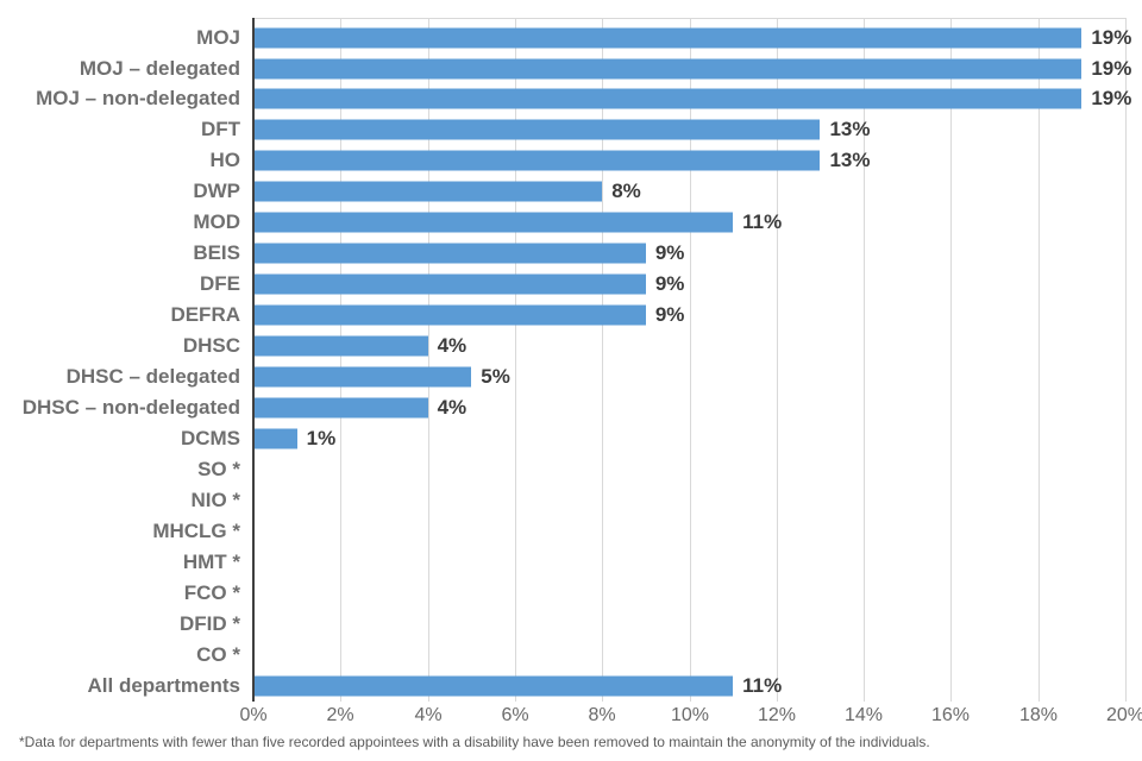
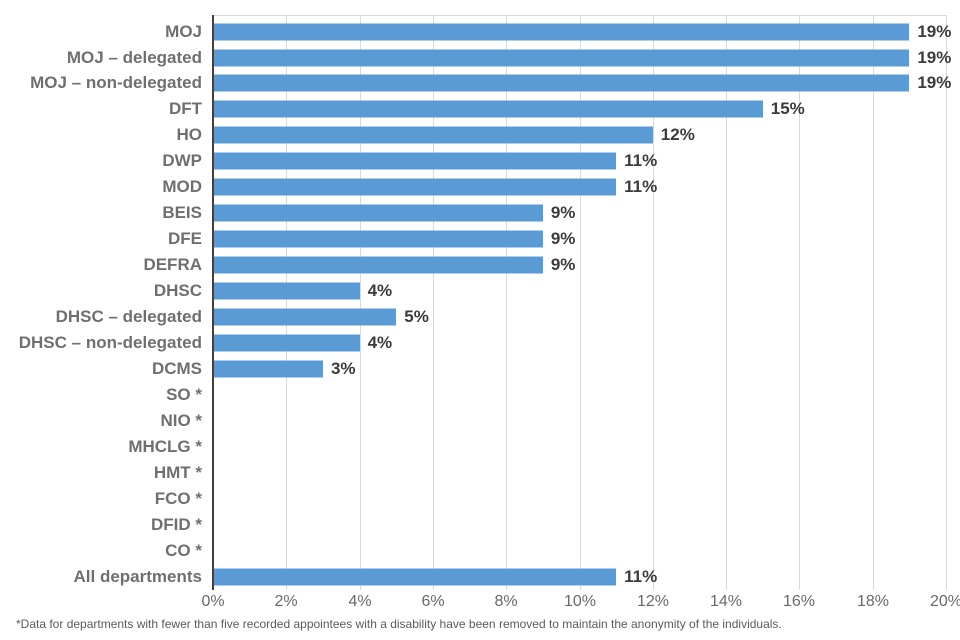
DFT: 13% -> 15%
HO: 13% -> 12%
DWP: 8% -> 11%
DCMS: 1% -> 3%
